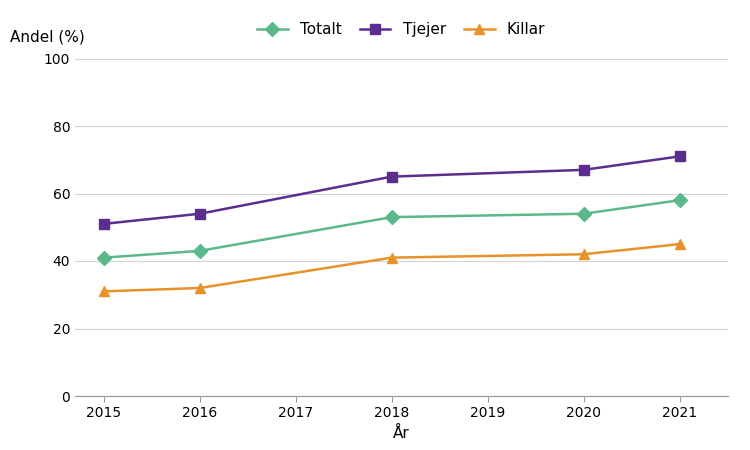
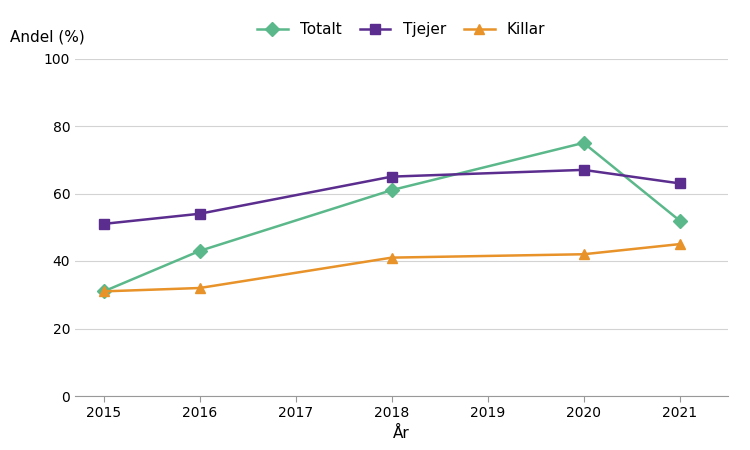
Totalt/2015: 41 -> 31
Totalt/2018: 53 -> 61
Totalt/2020: 54 -> 75
Totalt/2021: 58 -> 52
Tjejer/2021: 71 -> 63
